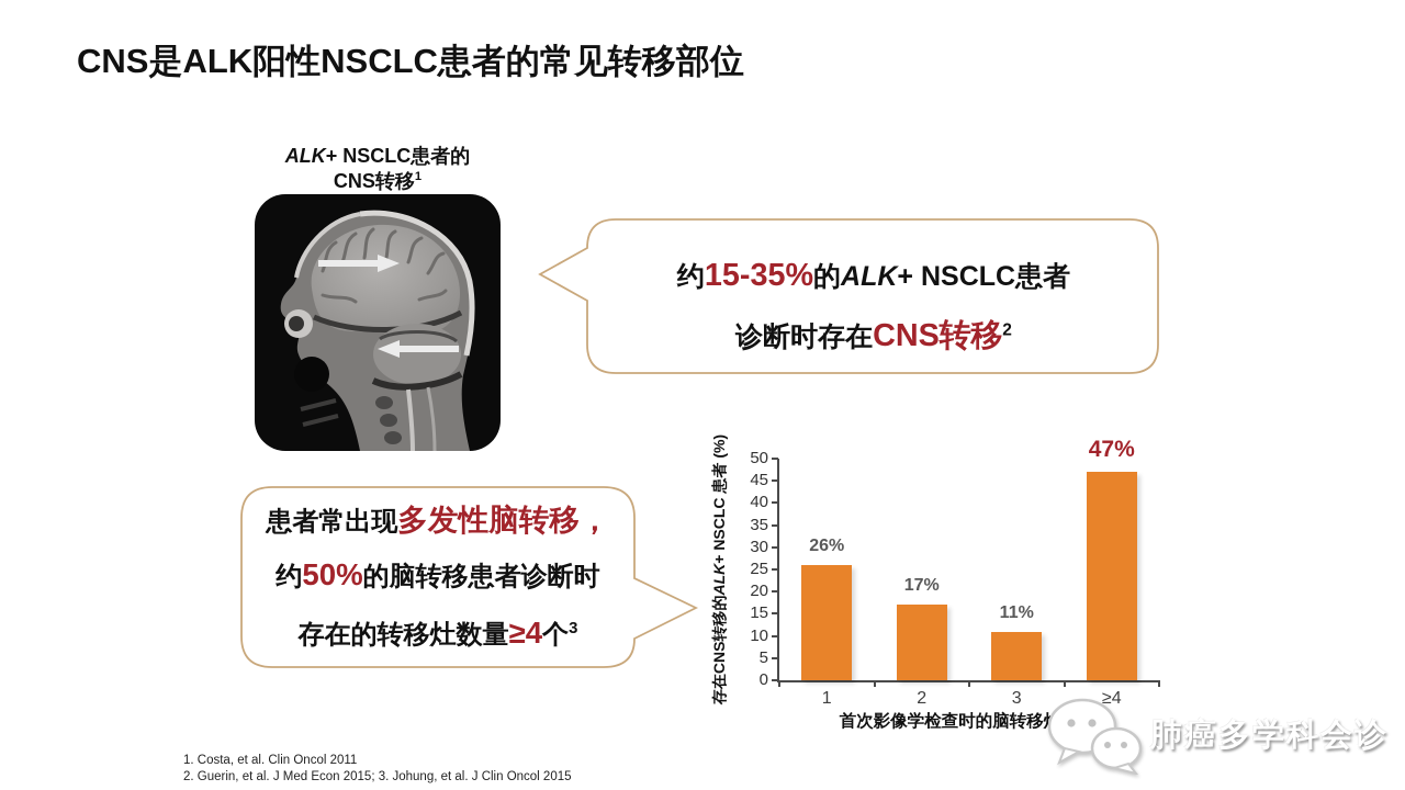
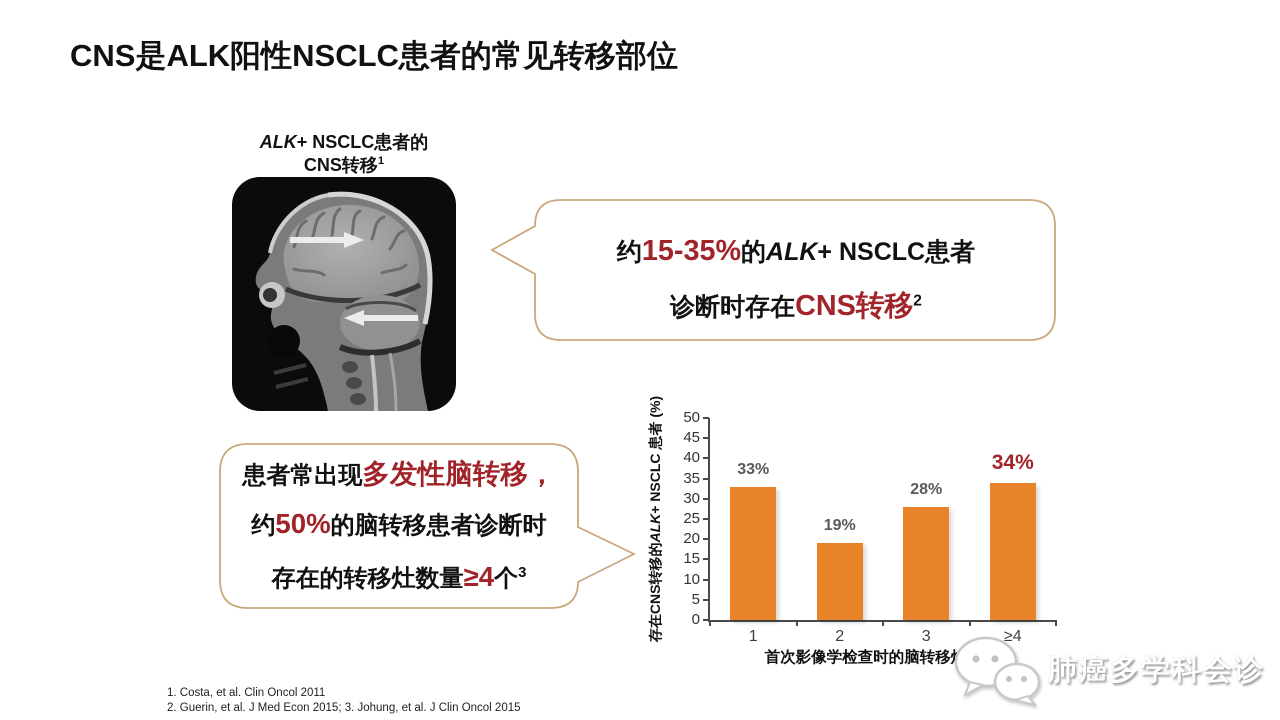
1: 26% -> 33%
2: 17% -> 19%
3: 11% -> 28%
≥4: 47% -> 34%
